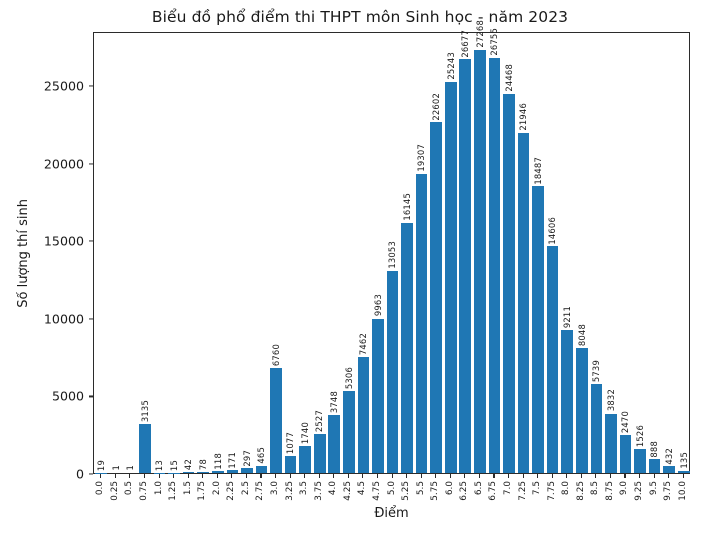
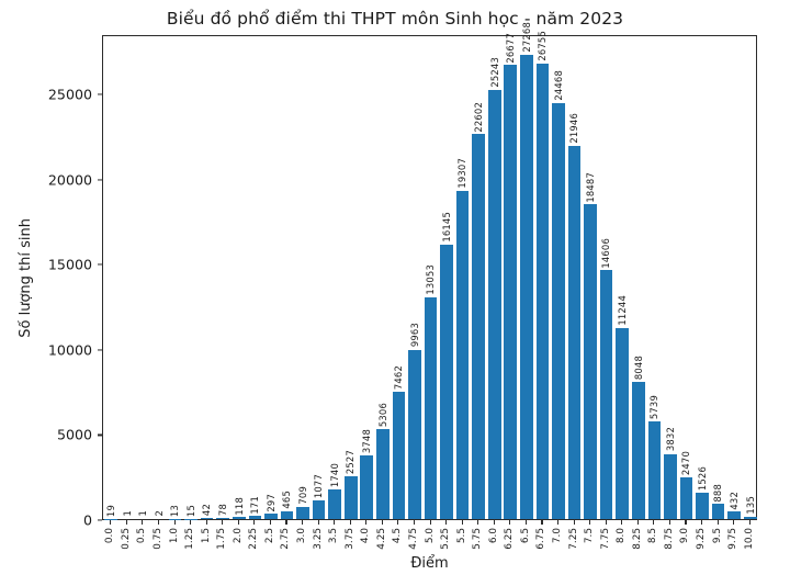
0.75: 3135 -> 2
3.0: 6760 -> 709
8.0: 9211 -> 11244
